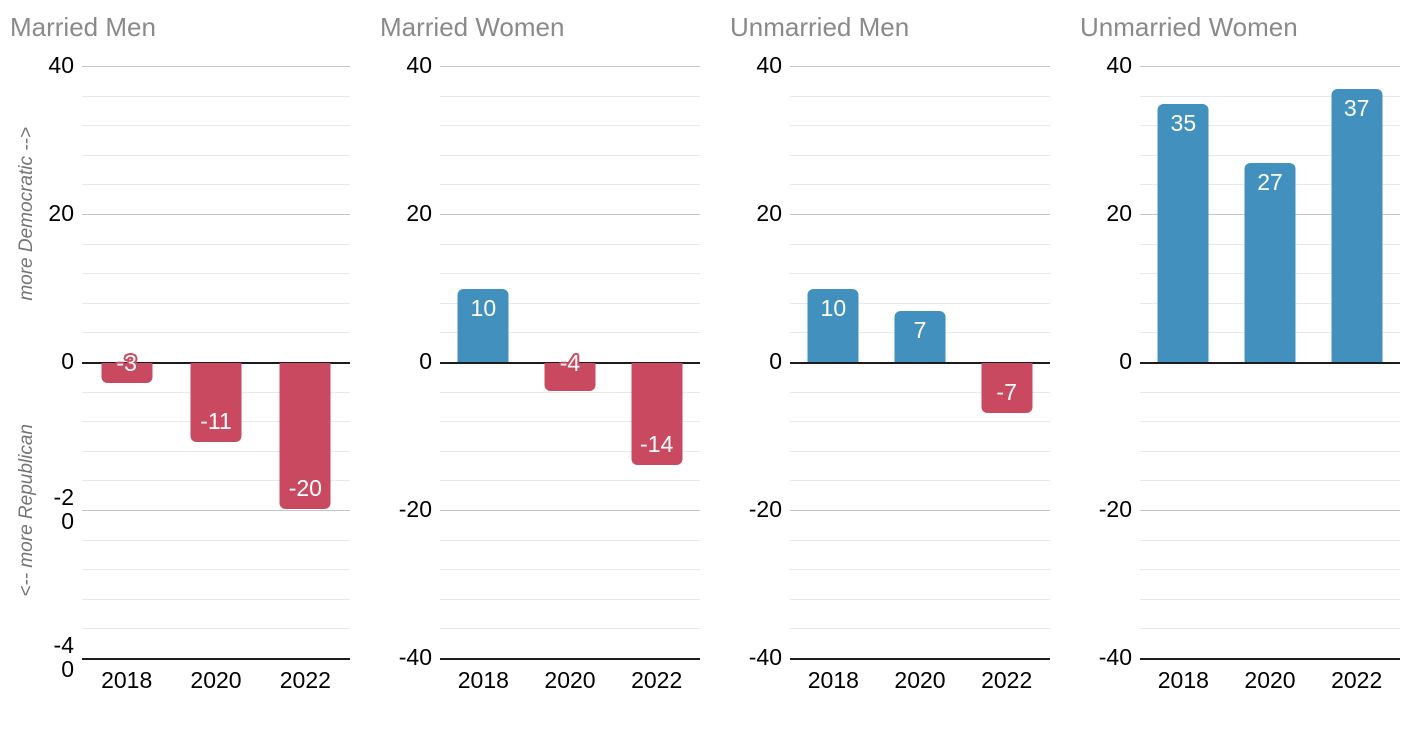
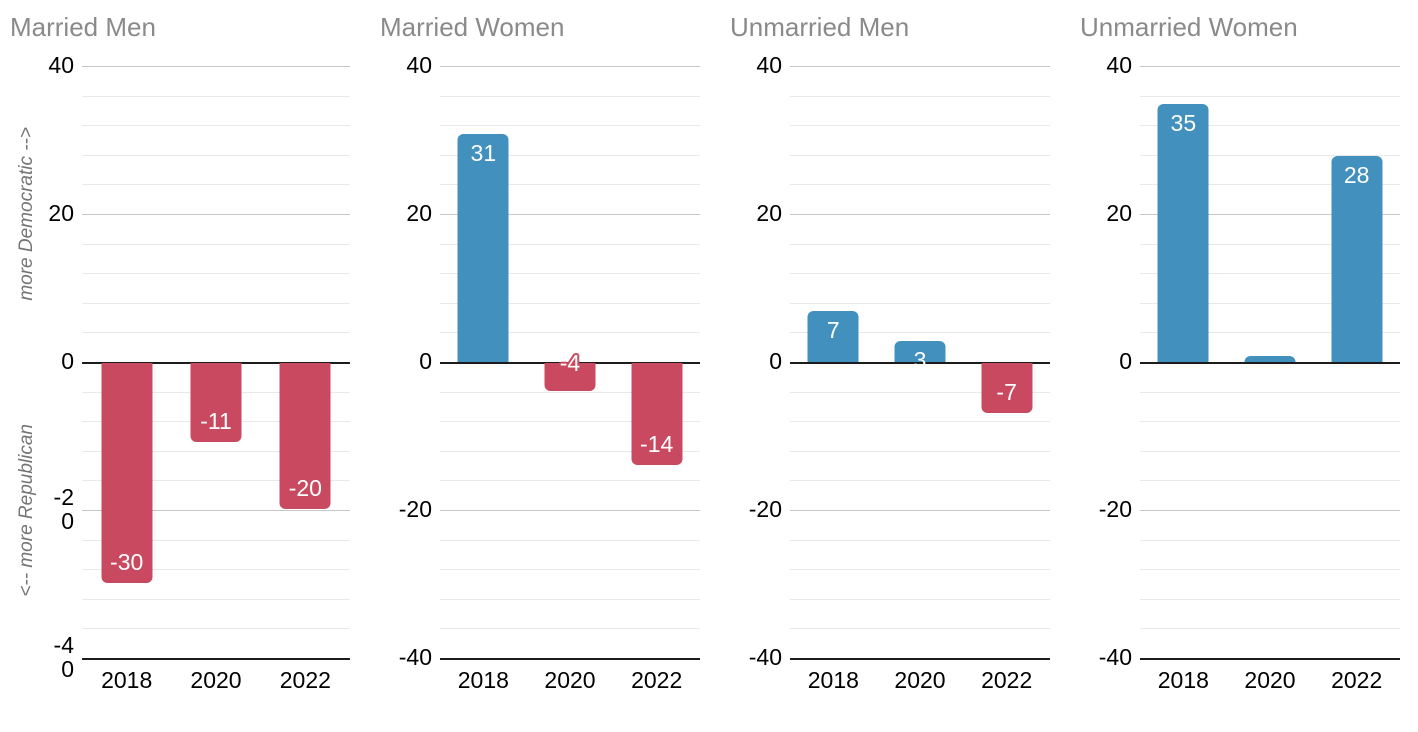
Married Men/2018: -3 -> -30
Married Women/2018: 10 -> 31
Unmarried Men/2018: 10 -> 7
Unmarried Men/2020: 7 -> 3
Unmarried Women/2020: 27 -> 1
Unmarried Women/2022: 37 -> 28
